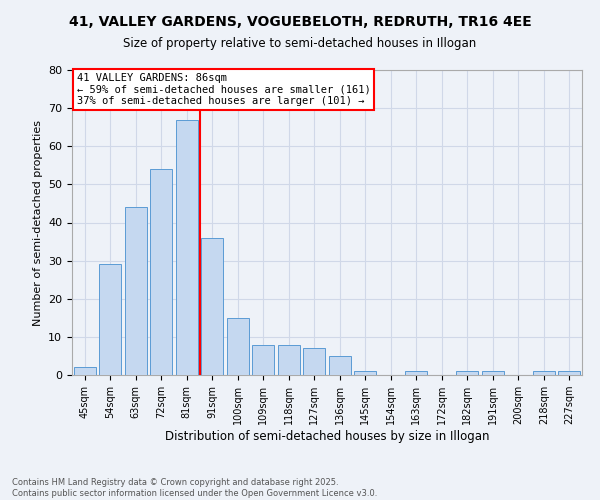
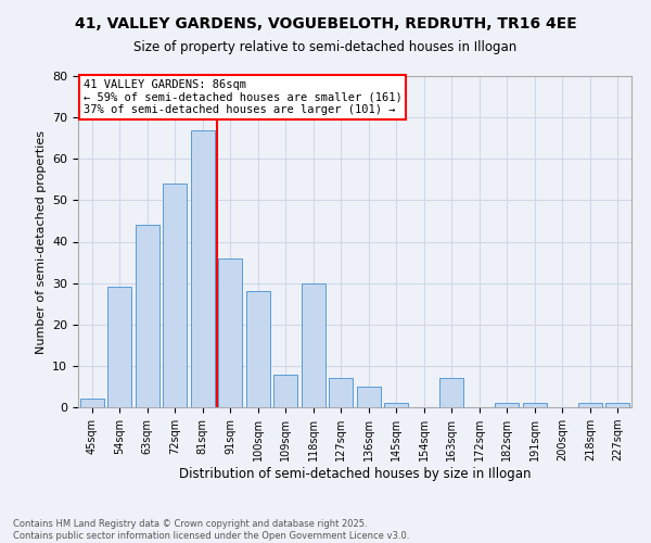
100sqm: 15 -> 28
118sqm: 8 -> 30
163sqm: 1 -> 7
